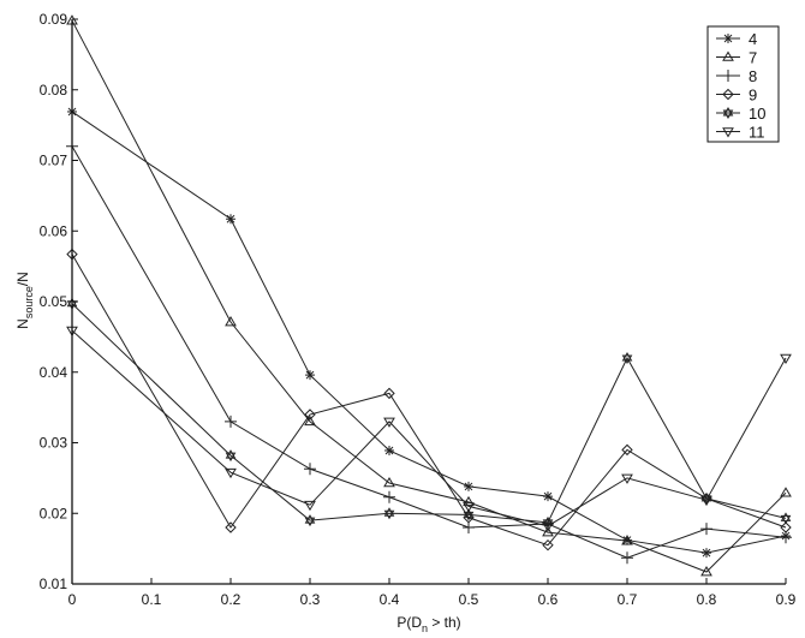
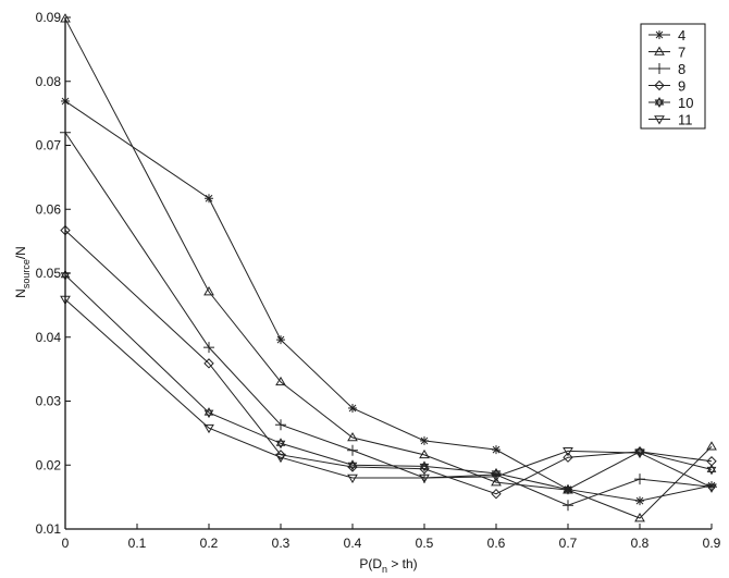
8/0.2: 0.033 -> 0.038
9/0.2: 0.018 -> 0.036
9/0.3: 0.034 -> 0.022
10/0.3: 0.019 -> 0.023
9/0.4: 0.037 -> 0.020
11/0.4: 0.033 -> 0.018
11/0.5: 0.021 -> 0.018
9/0.7: 0.029 -> 0.021
10/0.7: 0.042 -> 0.016
11/0.7: 0.025 -> 0.022
9/0.9: 0.018 -> 0.021
11/0.9: 0.042 -> 0.017
